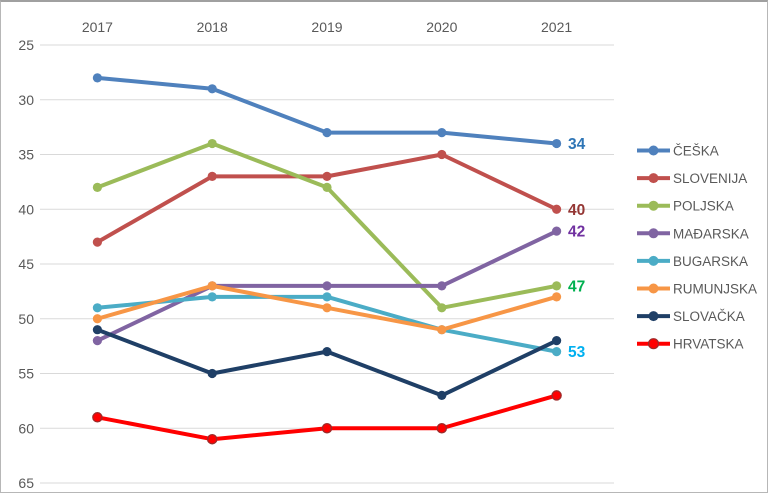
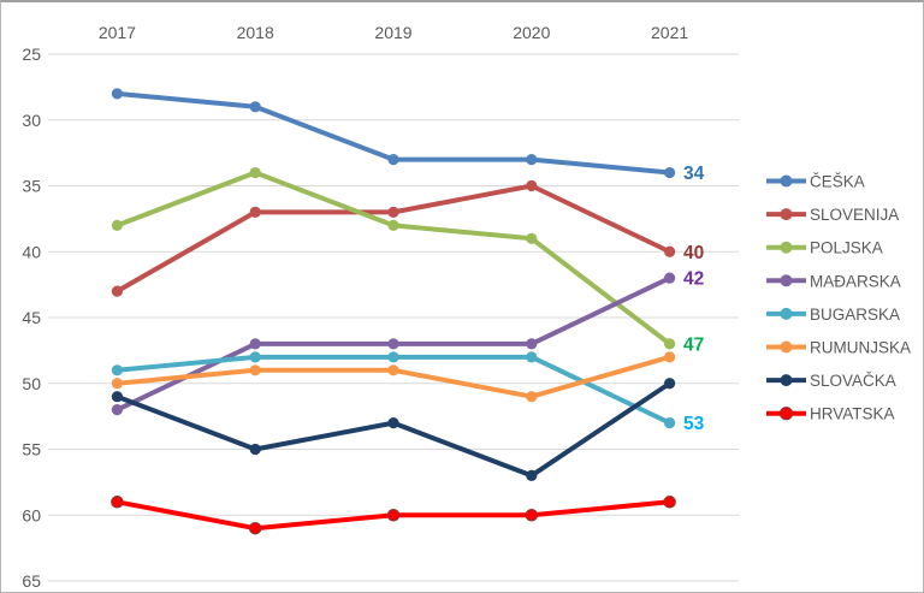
RUMUNJSKA/2018: 47 -> 49
POLJSKA/2020: 49 -> 39
BUGARSKA/2020: 51 -> 48
SLOVAČKA/2021: 52 -> 50
HRVATSKA/2021: 57 -> 59
